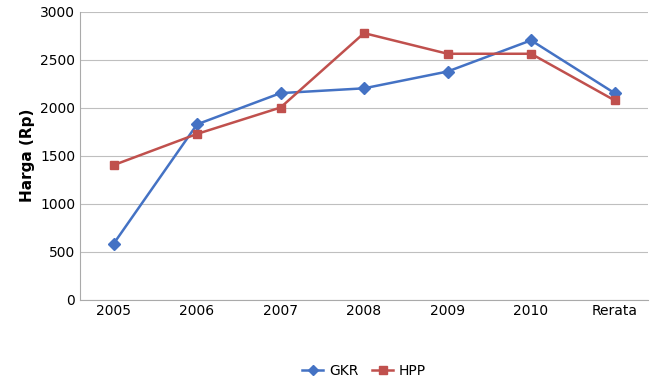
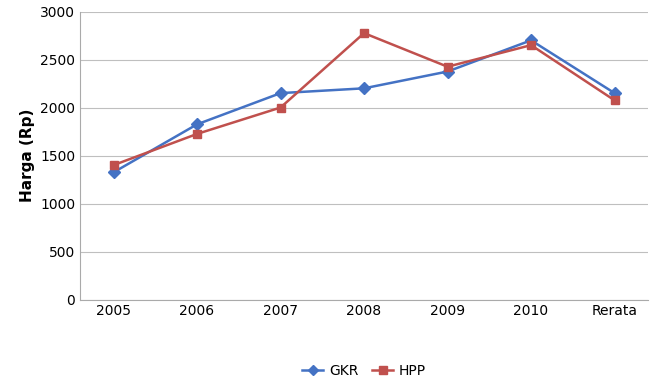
GKR/2005: 580 -> 1320
HPP/2009: 2560 -> 2420
HPP/2010: 2560 -> 2650
